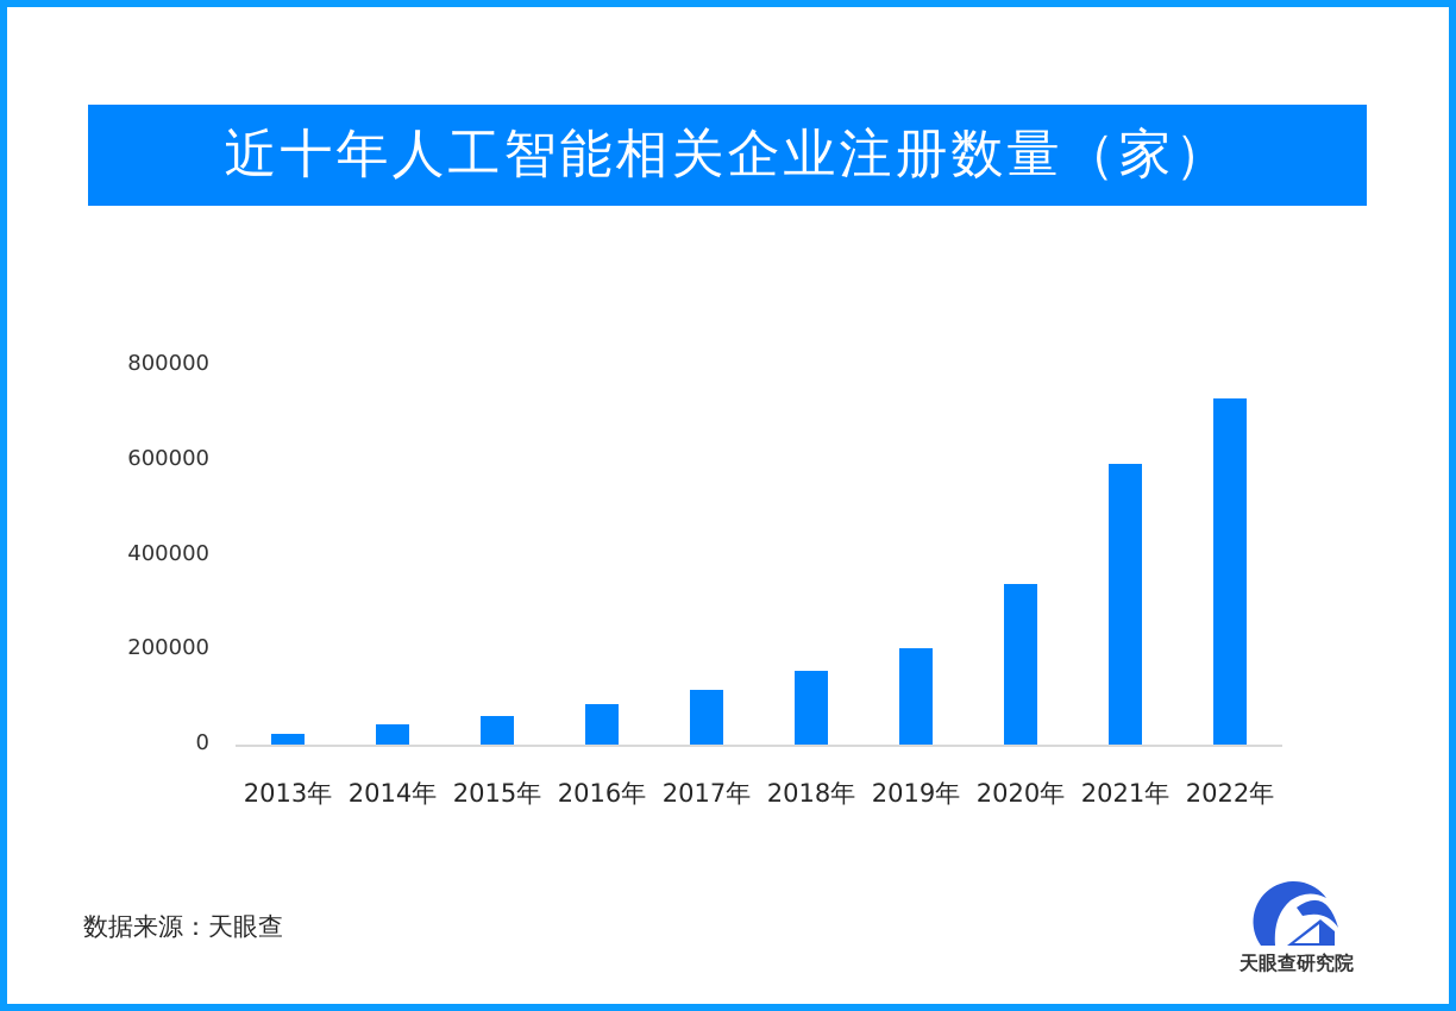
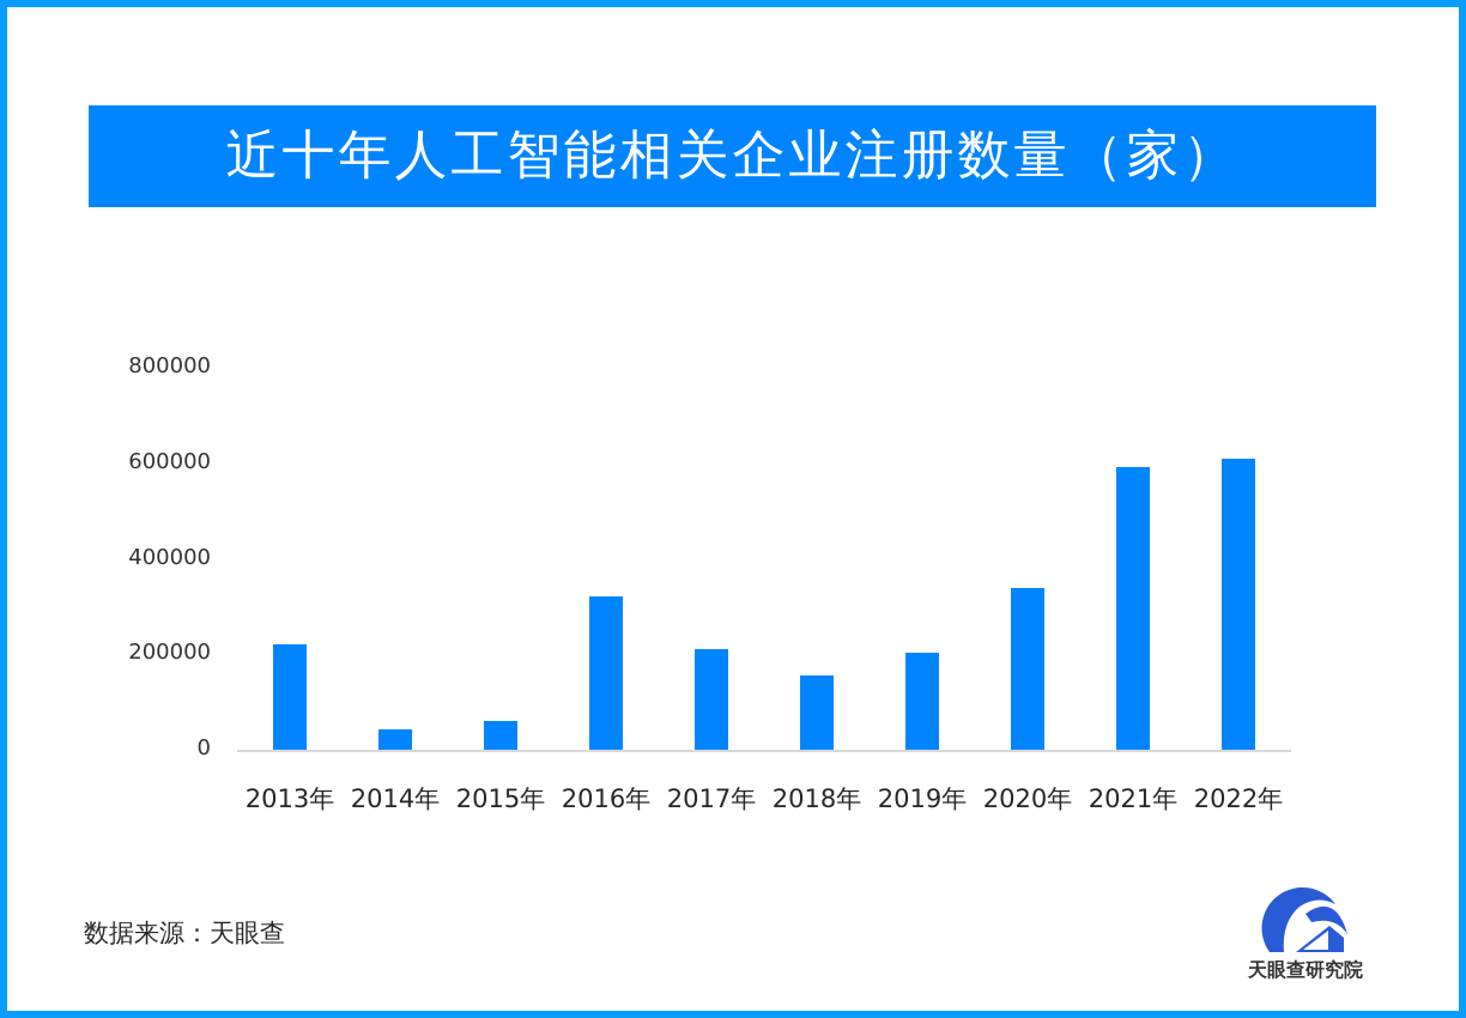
2013年: 20000 -> 220000
2016年: 80000 -> 320000
2017年: 120000 -> 210000
2022年: 730000 -> 610000
